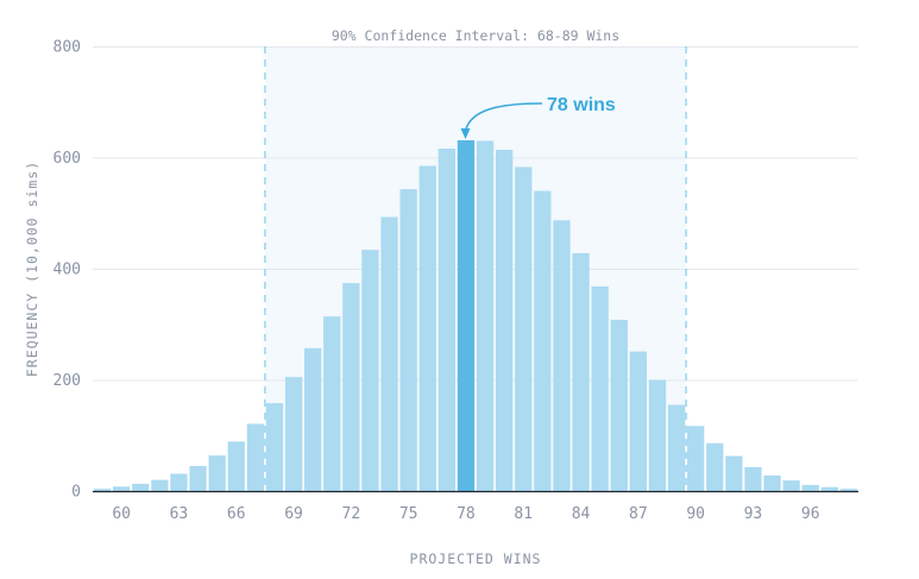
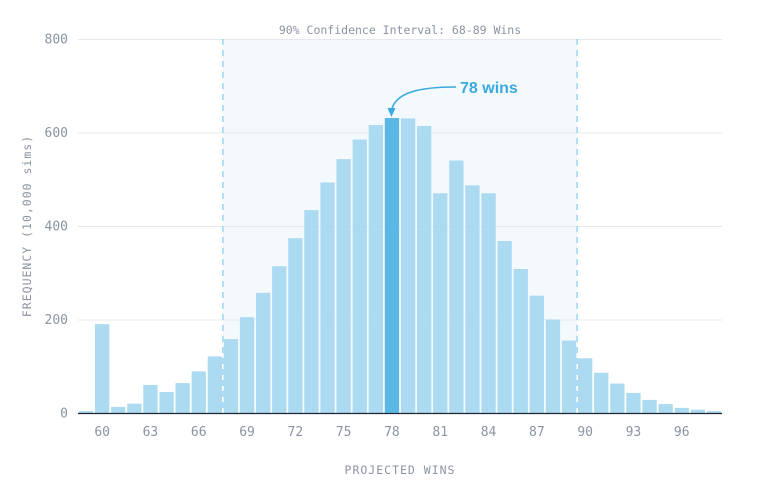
60: 10 -> 190
63: 30 -> 60
81: 580 -> 470
84: 430 -> 470
